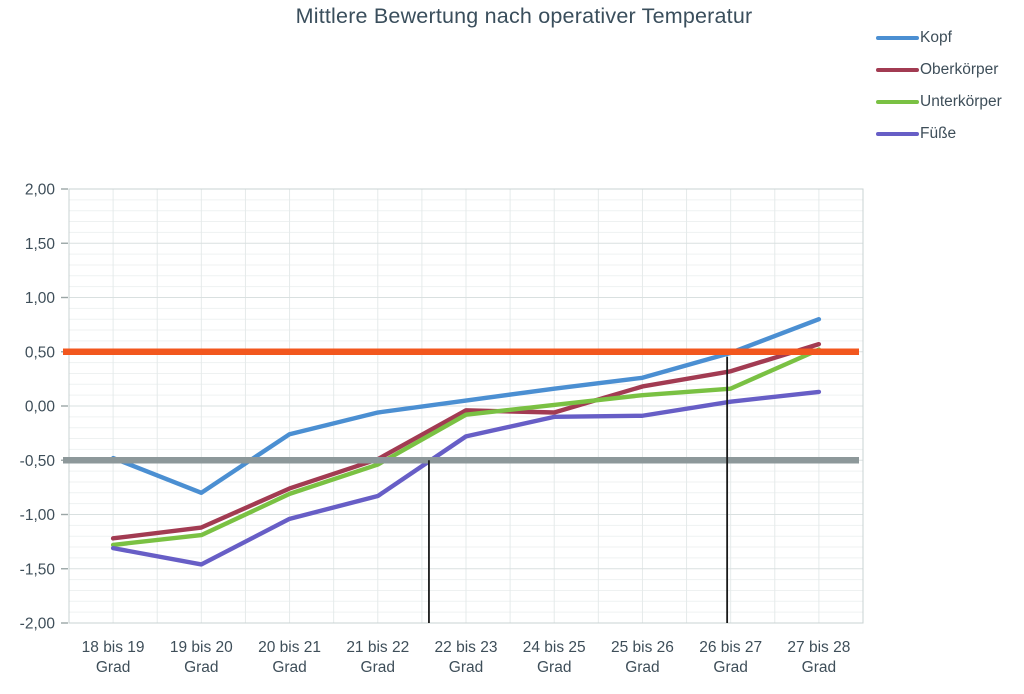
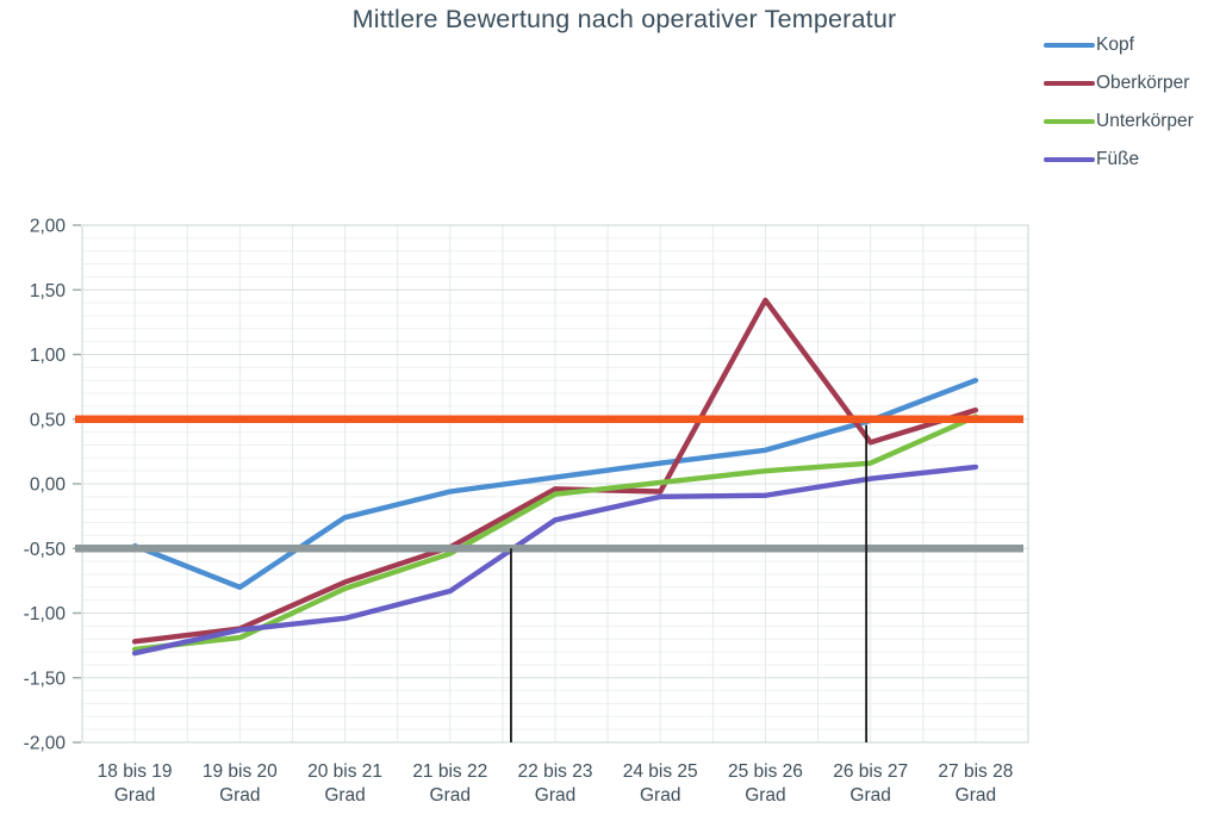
Füße/19 bis 20 Grad: -1,46 -> -1,13
Oberkörper/25 bis 26 Grad: 0,18 -> 1,42
